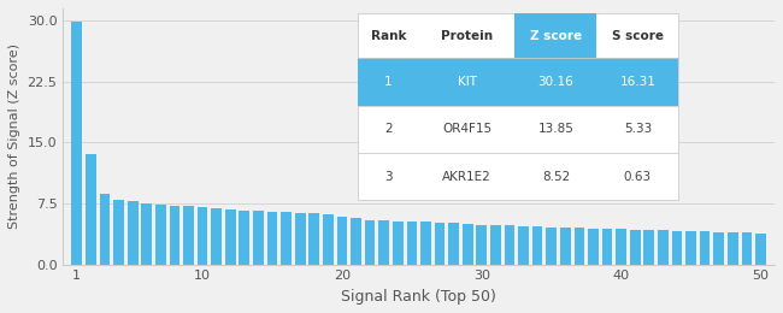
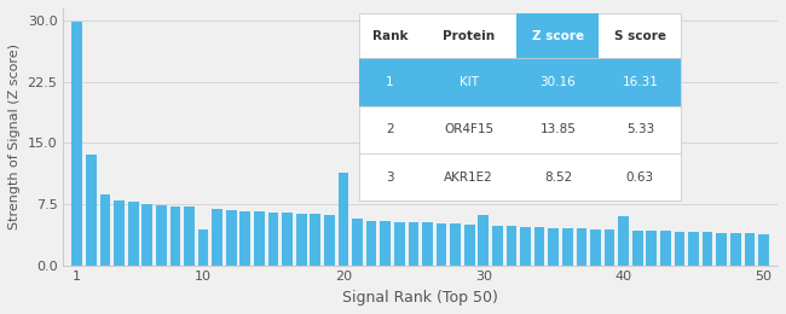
10: 7.1 -> 4.4
20: 5.9 -> 11.4
30: 4.9 -> 6.2
40: 4.3 -> 6.0
